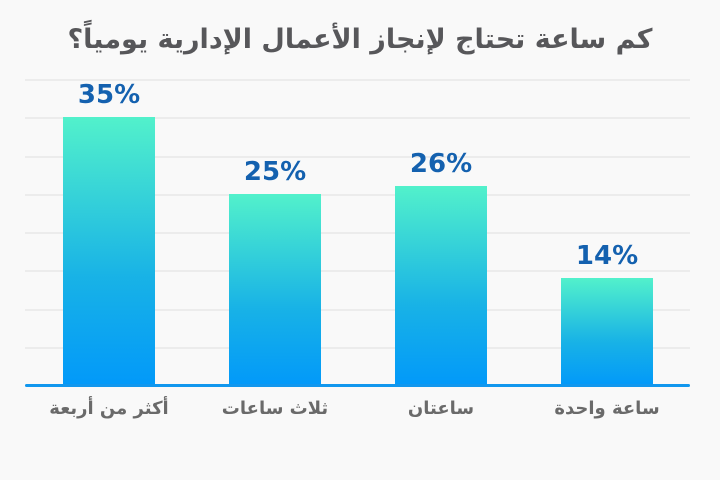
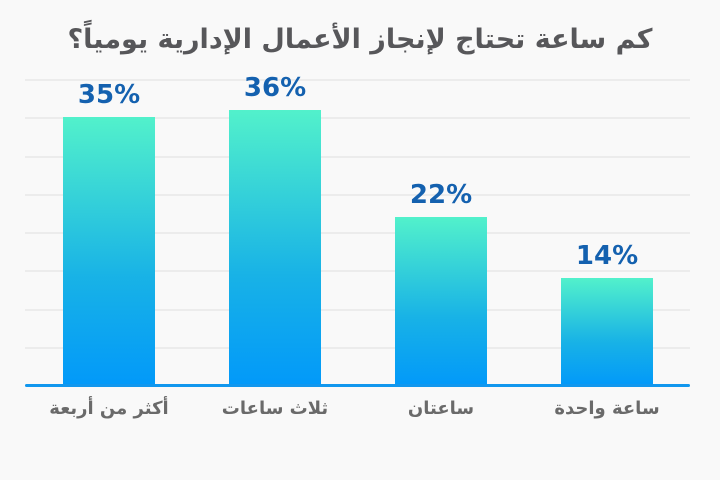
ثلاث ساعات: 25% -> 36%
ساعتان: 26% -> 22%
